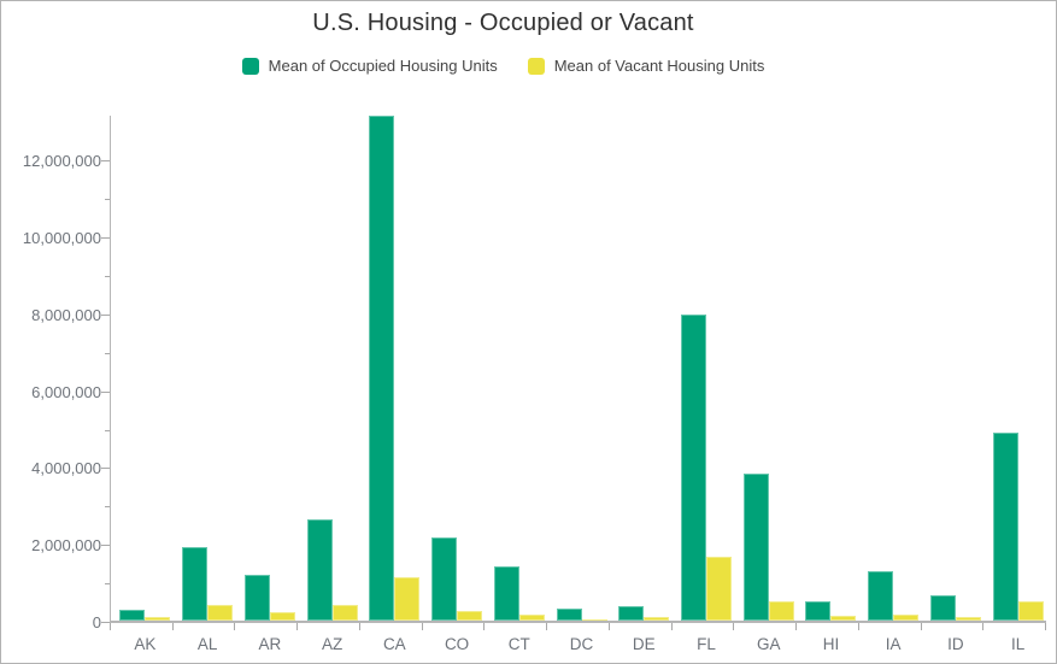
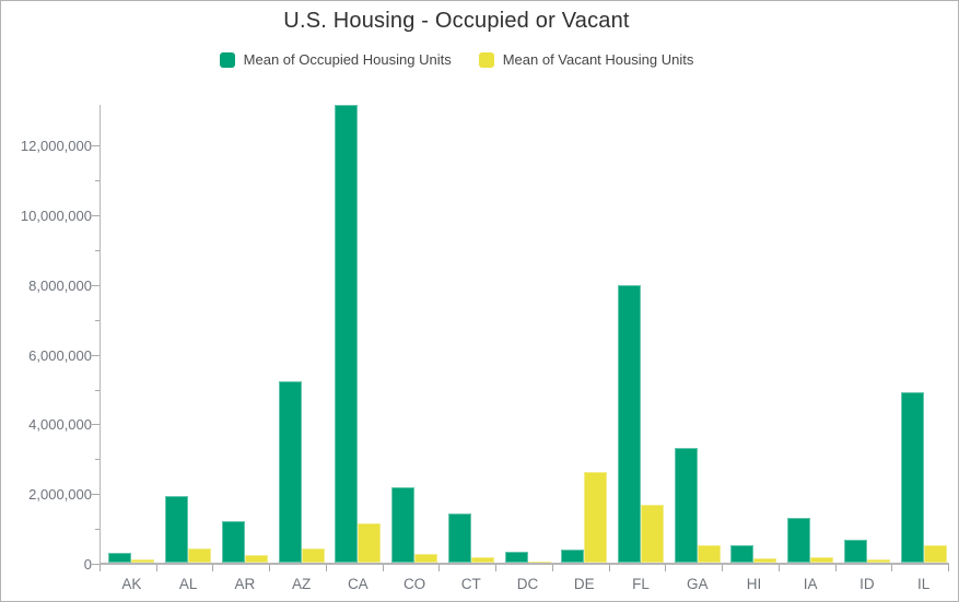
Mean of Occupied Housing Units/AZ: 2600000 -> 5200000
Mean of Vacant Housing Units/DE: 100000 -> 2600000
Mean of Occupied Housing Units/GA: 3800000 -> 3300000
